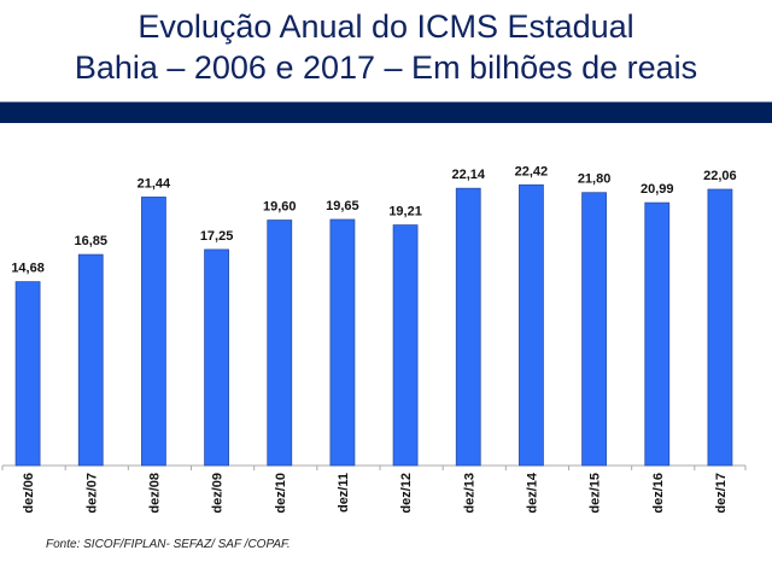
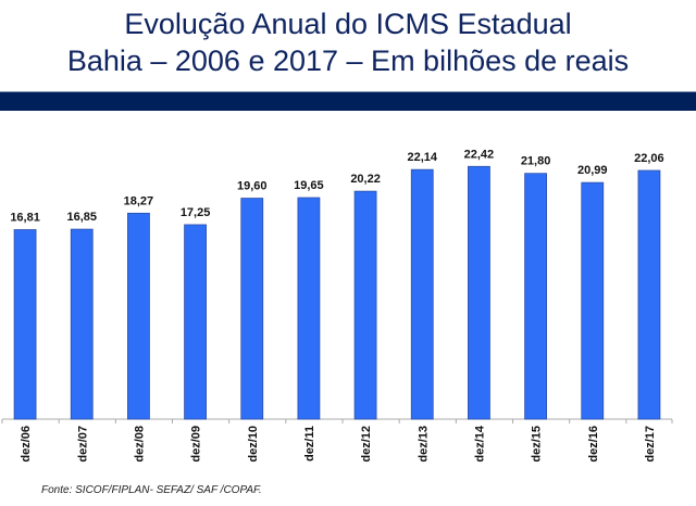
dez/06: 14,68 -> 16,81
dez/08: 21,44 -> 18,27
dez/12: 19,21 -> 20,22
